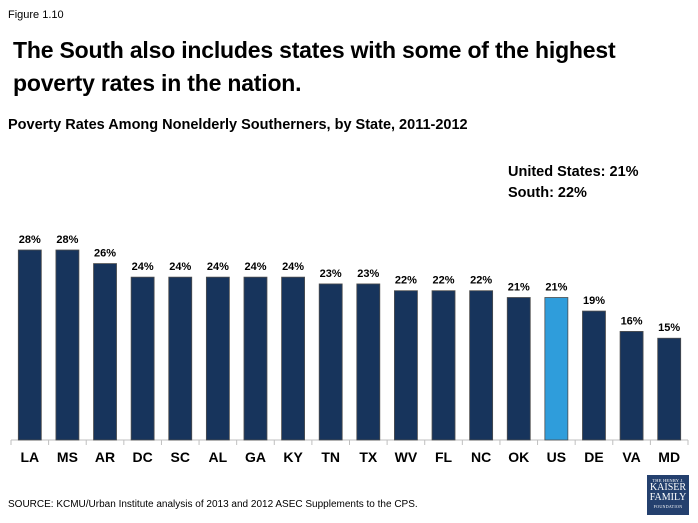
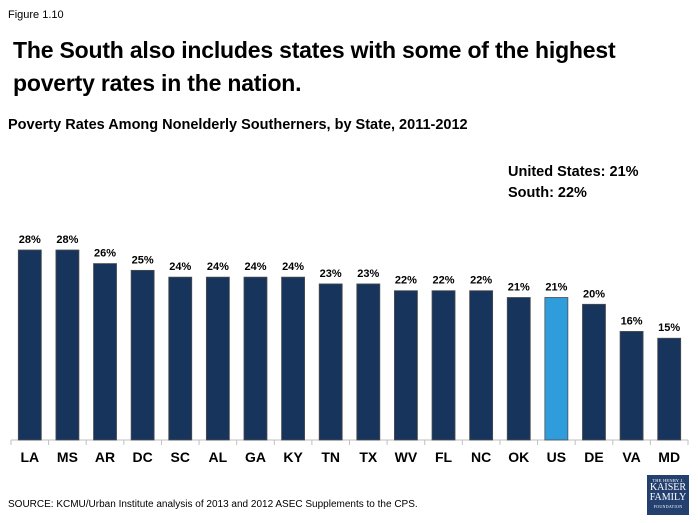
DC: 24% -> 25%
DE: 19% -> 20%
